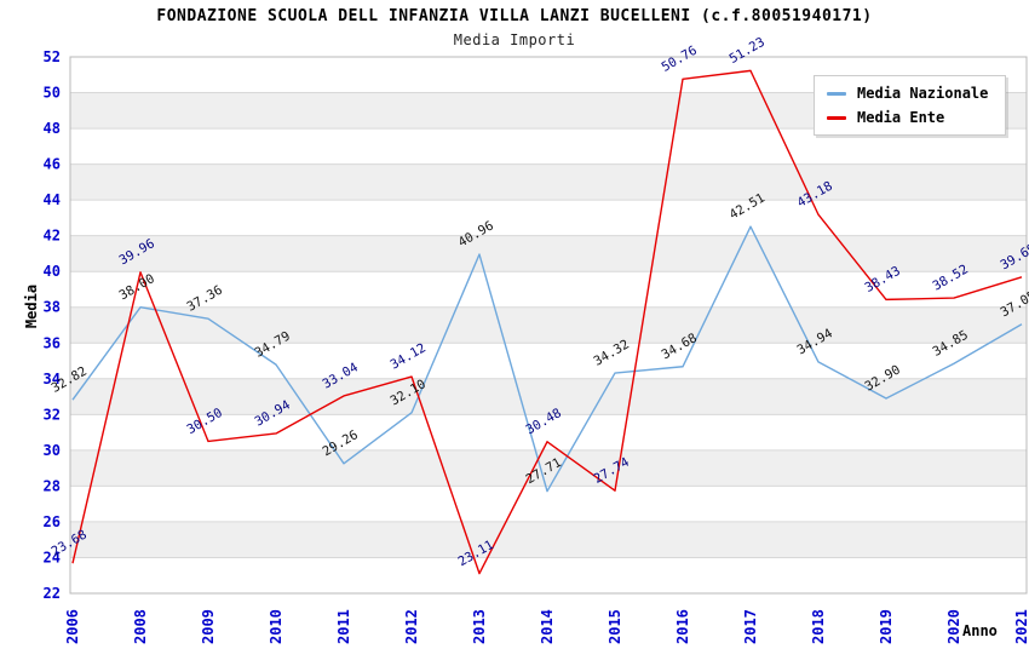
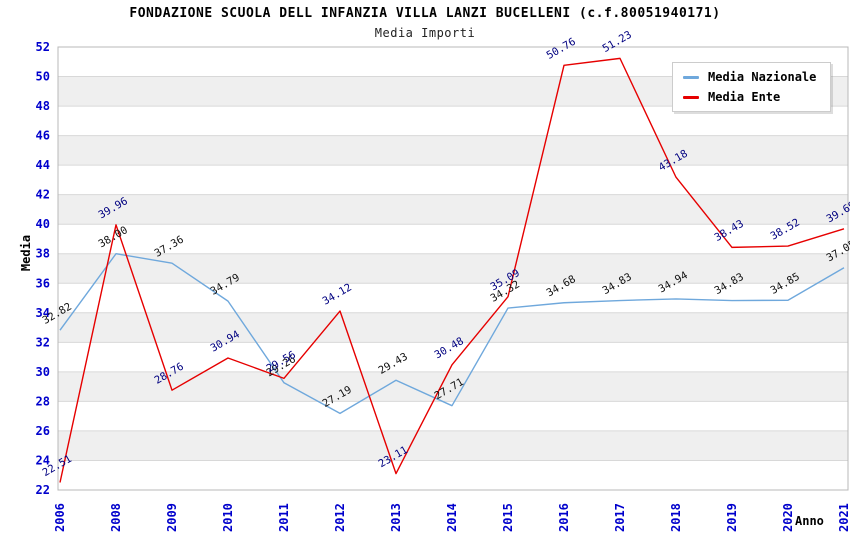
Media Ente/2006: 23.68 -> 22.51
Media Ente/2009: 30.50 -> 28.76
Media Ente/2011: 33.04 -> 29.56
Media Nazionale/2012: 32.10 -> 27.19
Media Nazionale/2013: 40.96 -> 29.43
Media Ente/2015: 27.74 -> 35.09
Media Nazionale/2017: 42.51 -> 34.83
Media Nazionale/2019: 32.90 -> 34.83
